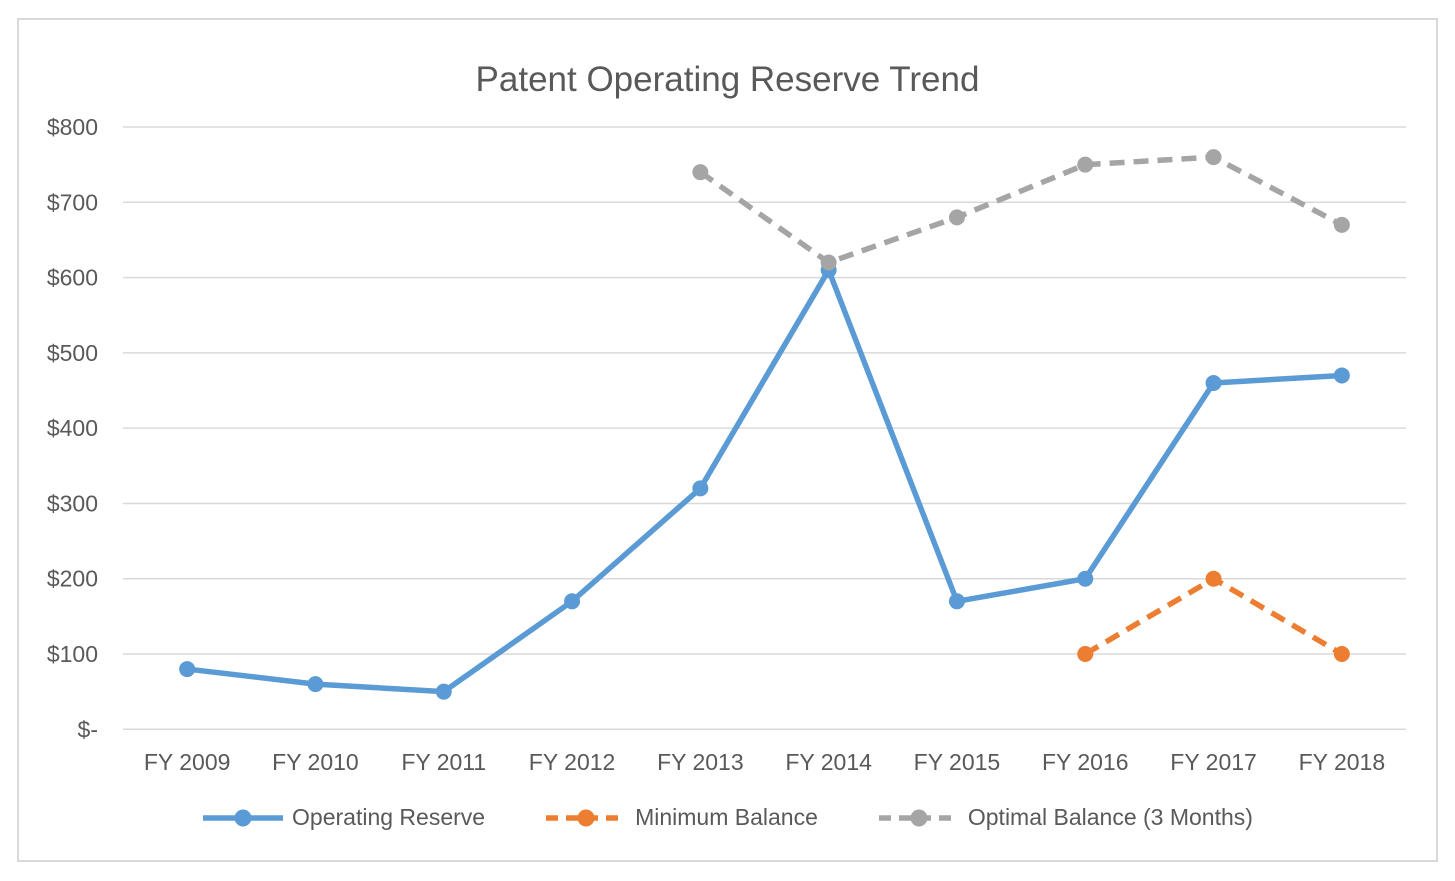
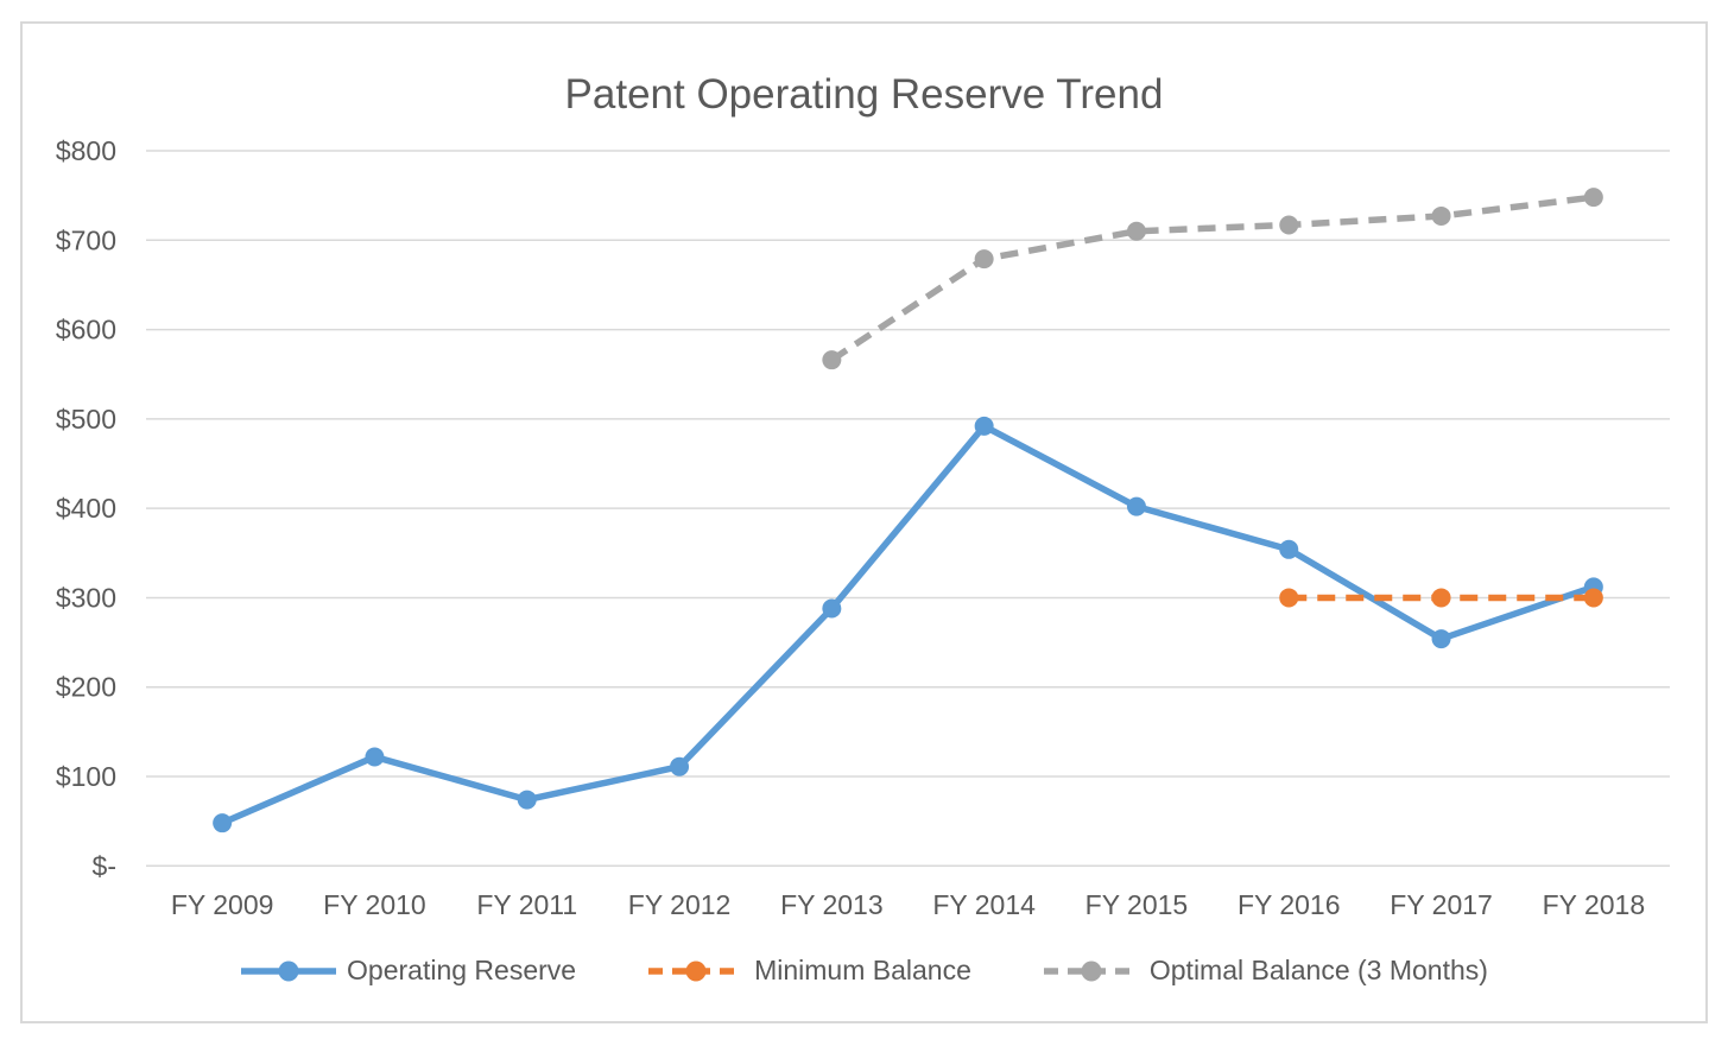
Operating Reserve/FY 2009: $80 -> $50
Operating Reserve/FY 2010: $60 -> $120
Operating Reserve/FY 2011: $50 -> $70
Operating Reserve/FY 2012: $170 -> $110
Operating Reserve/FY 2013: $320 -> $290
Optimal Balance (3 Months)/FY 2013: $740 -> $570
Operating Reserve/FY 2014: $610 -> $490
Optimal Balance (3 Months)/FY 2014: $620 -> $680
Operating Reserve/FY 2015: $170 -> $400
Optimal Balance (3 Months)/FY 2015: $680 -> $710
Operating Reserve/FY 2016: $200 -> $350
Minimum Balance/FY 2016: $100 -> $300
Optimal Balance (3 Months)/FY 2016: $750 -> $720
Operating Reserve/FY 2017: $460 -> $250
Minimum Balance/FY 2017: $200 -> $300
Optimal Balance (3 Months)/FY 2017: $760 -> $730
Operating Reserve/FY 2018: $470 -> $310
Minimum Balance/FY 2018: $100 -> $300
Optimal Balance (3 Months)/FY 2018: $670 -> $750
